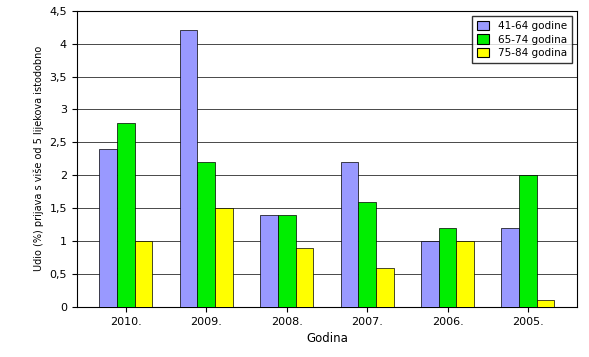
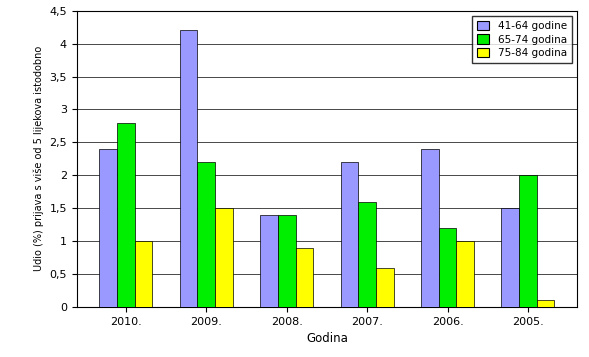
41-64 godine/2006.: 1,0 -> 2,4
41-64 godine/2005.: 1,2 -> 1,5
